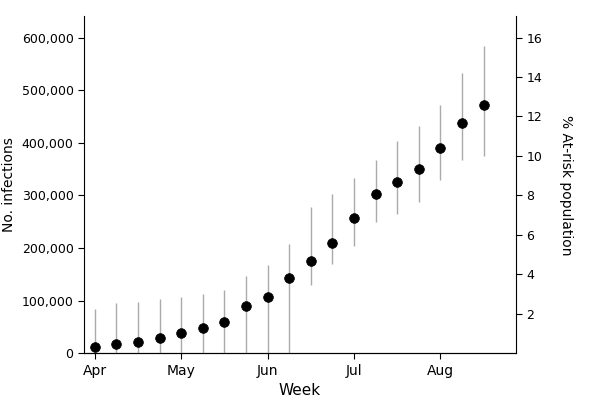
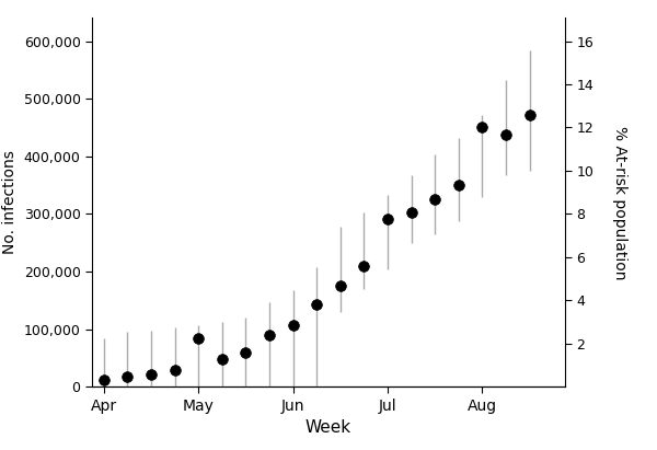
May: 38,000 -> 84,000
Jul: 258,000 -> 292,000
Aug: 390,000 -> 450,000
